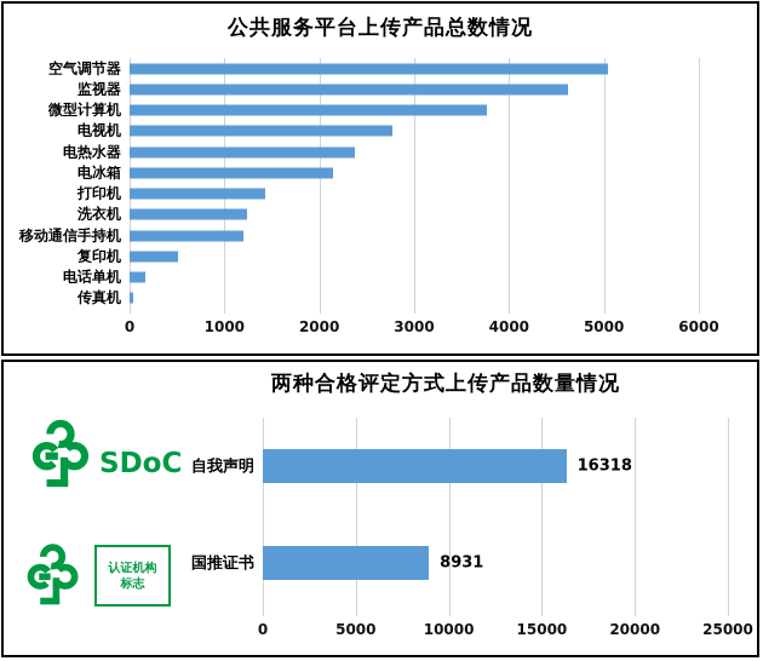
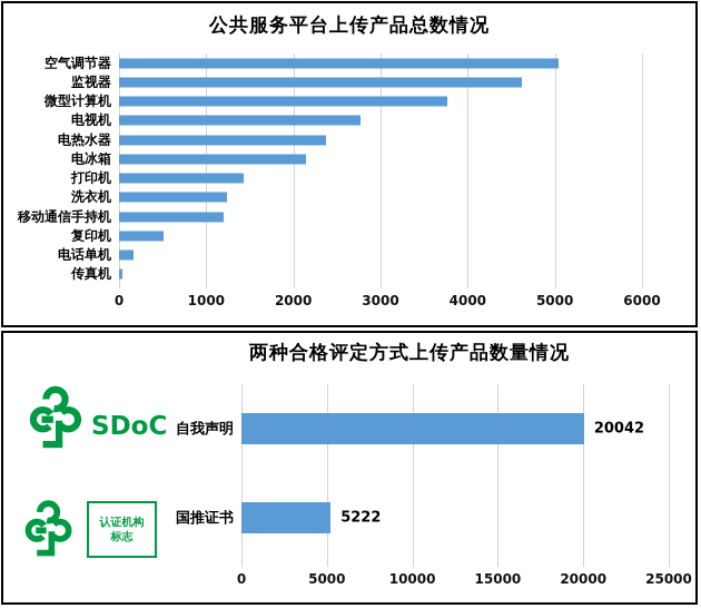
两种合格评定方式上传产品数量情况/自我声明: 16318 -> 20042
两种合格评定方式上传产品数量情况/国推证书: 8931 -> 5222
